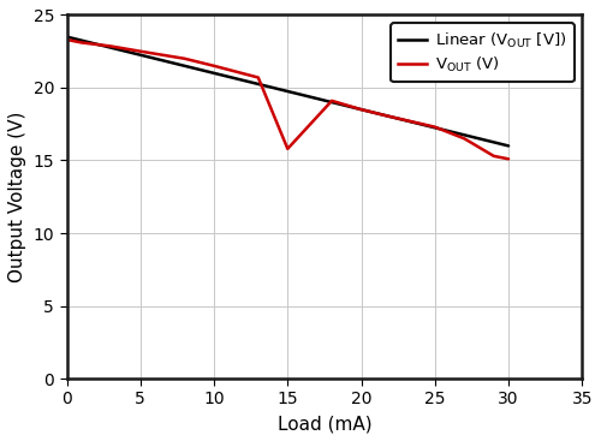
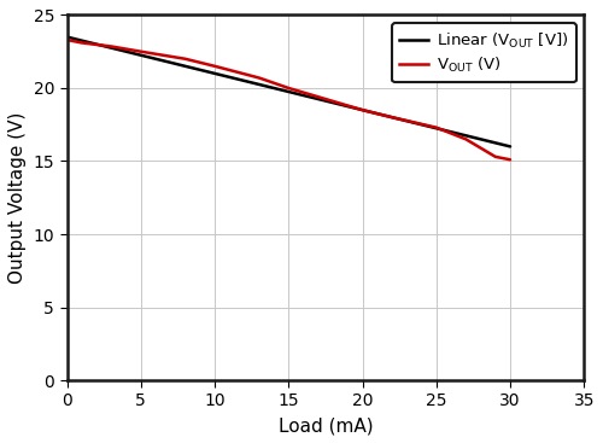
15: 15.8 -> 20.0
